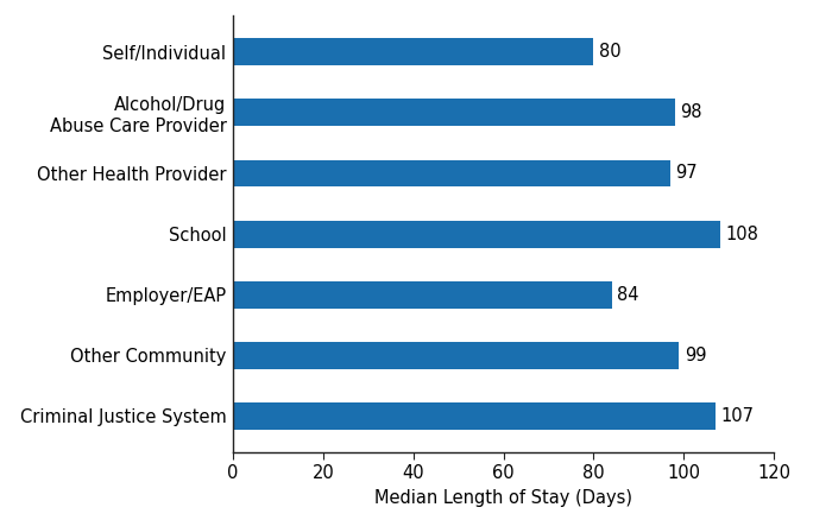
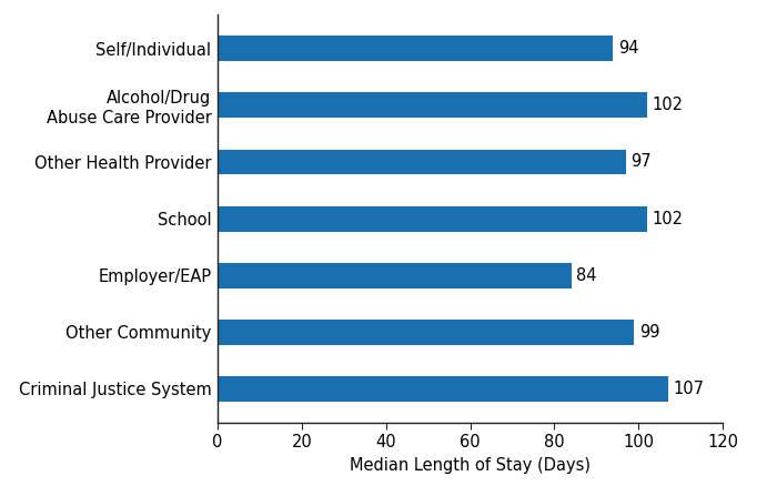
Self/Individual: 80 -> 94
Alcohol/Drug Abuse Care Provider: 98 -> 102
School: 108 -> 102
